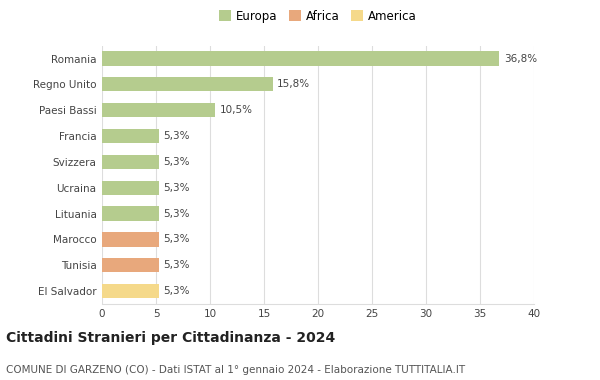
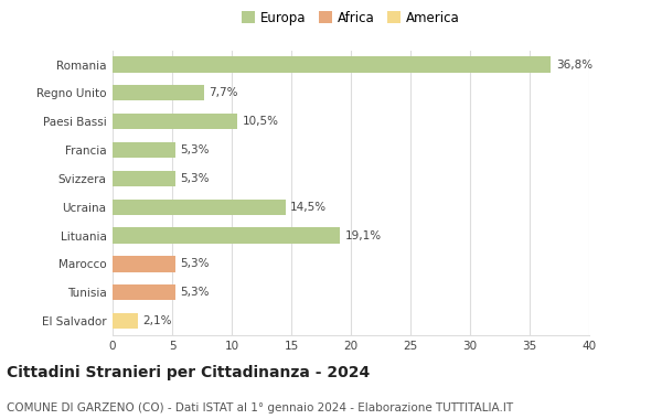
Regno Unito: 15,8% -> 7,7%
Ucraina: 5,3% -> 14,5%
Lituania: 5,3% -> 19,1%
El Salvador: 5,3% -> 2,1%
